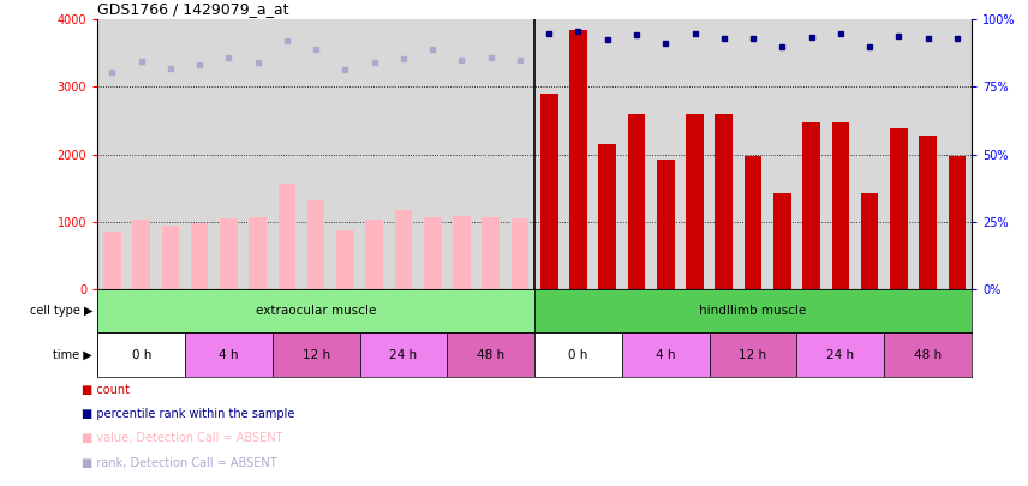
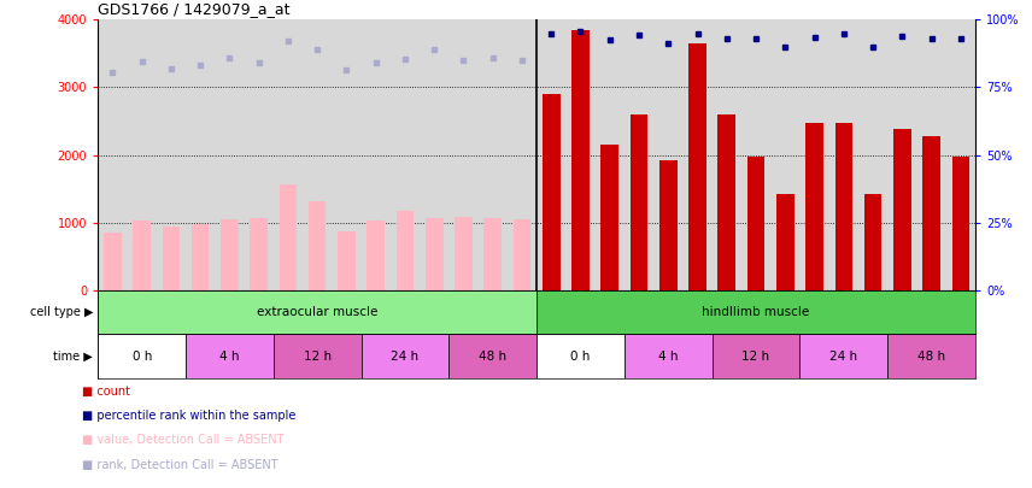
GSM17012: 2600 -> 3640
